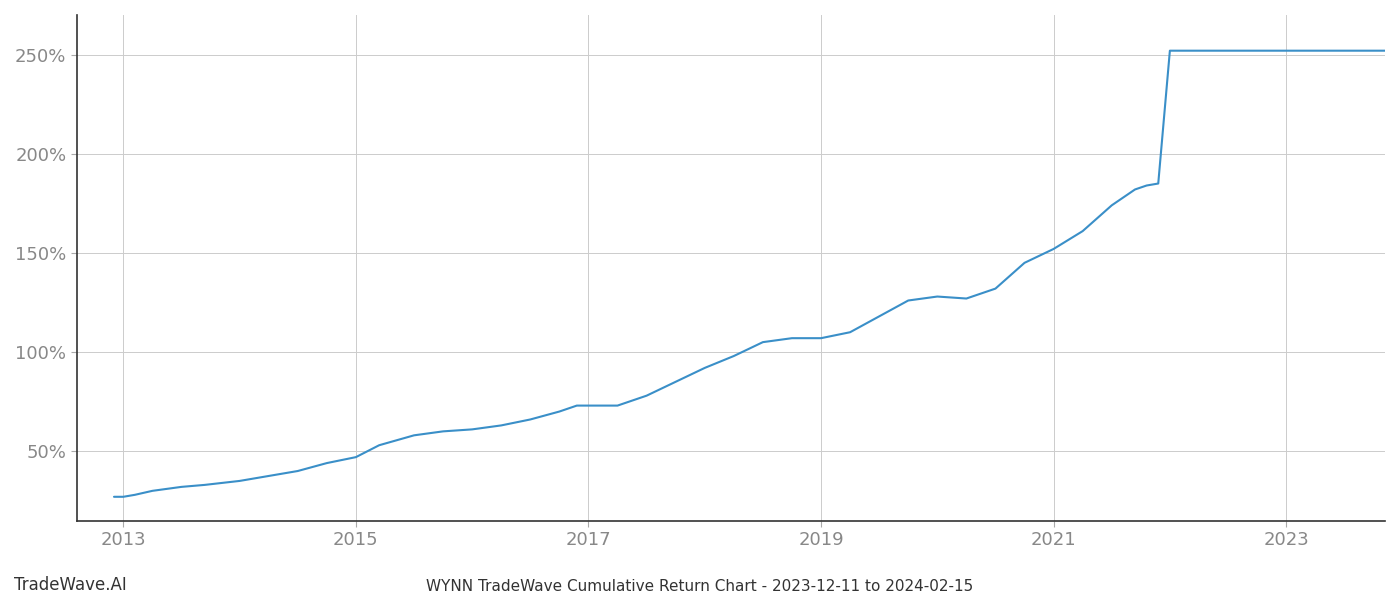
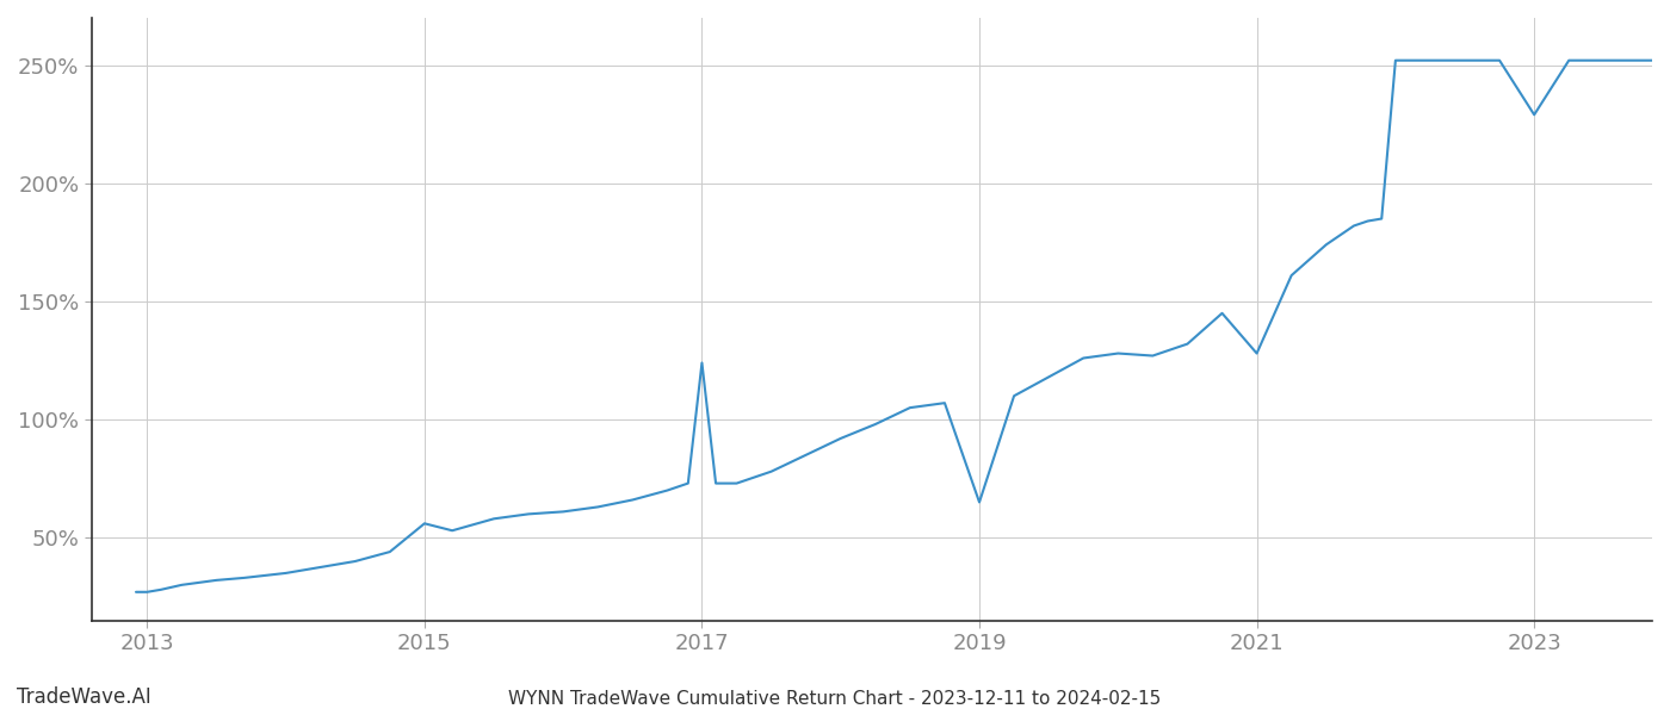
2015: 47% -> 56%
2017: 73% -> 124%
2019: 107% -> 65%
2021: 152% -> 128%
2023: 252% -> 229%
